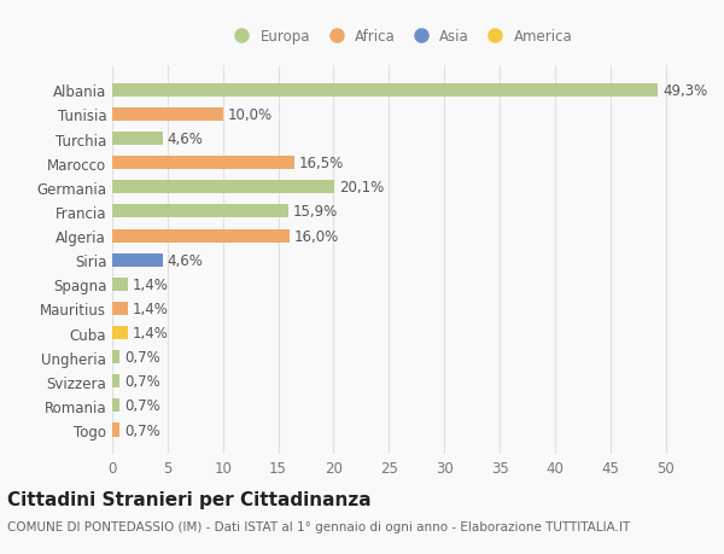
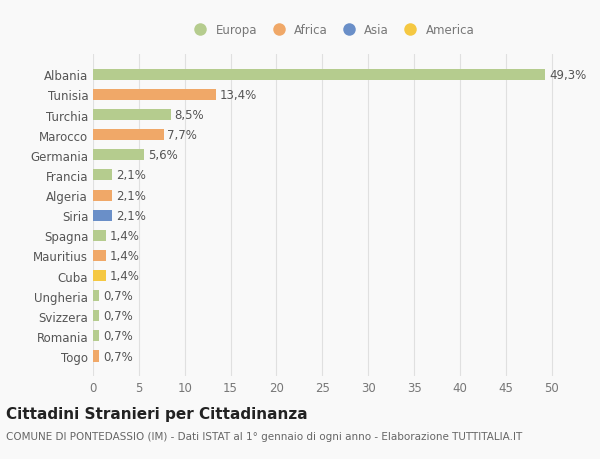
Tunisia: 10,0% -> 13,4%
Turchia: 4,6% -> 8,5%
Marocco: 16,5% -> 7,7%
Germania: 20,1% -> 5,6%
Francia: 15,9% -> 2,1%
Algeria: 16,0% -> 2,1%
Siria: 4,6% -> 2,1%
